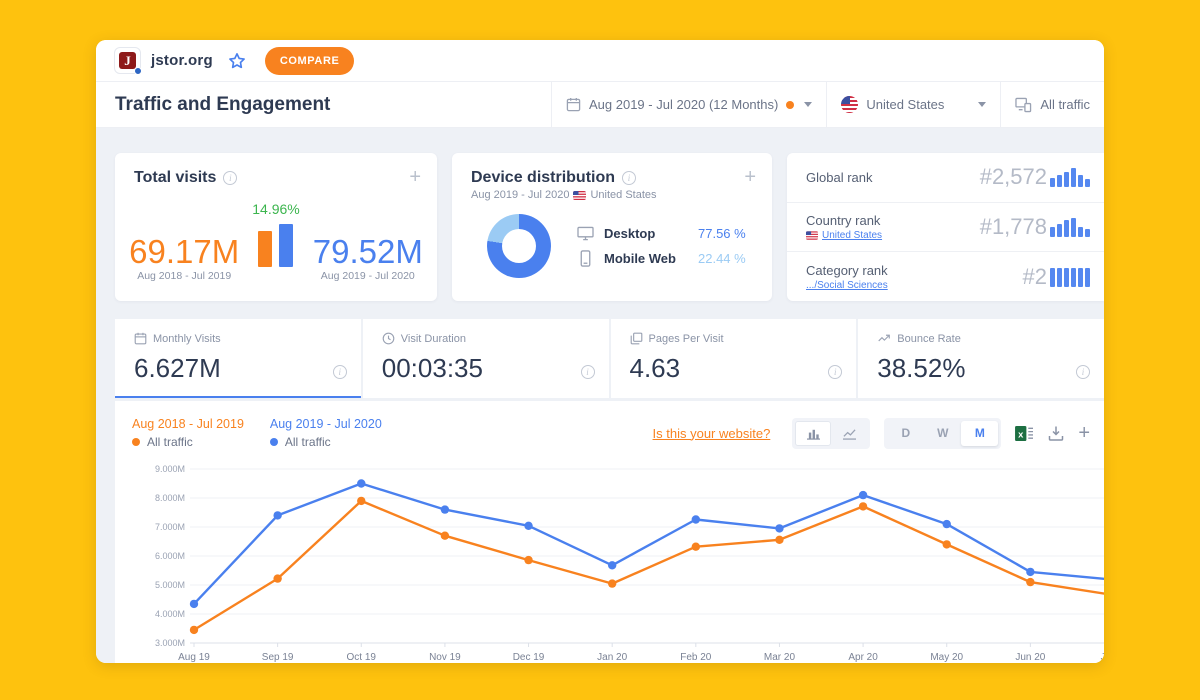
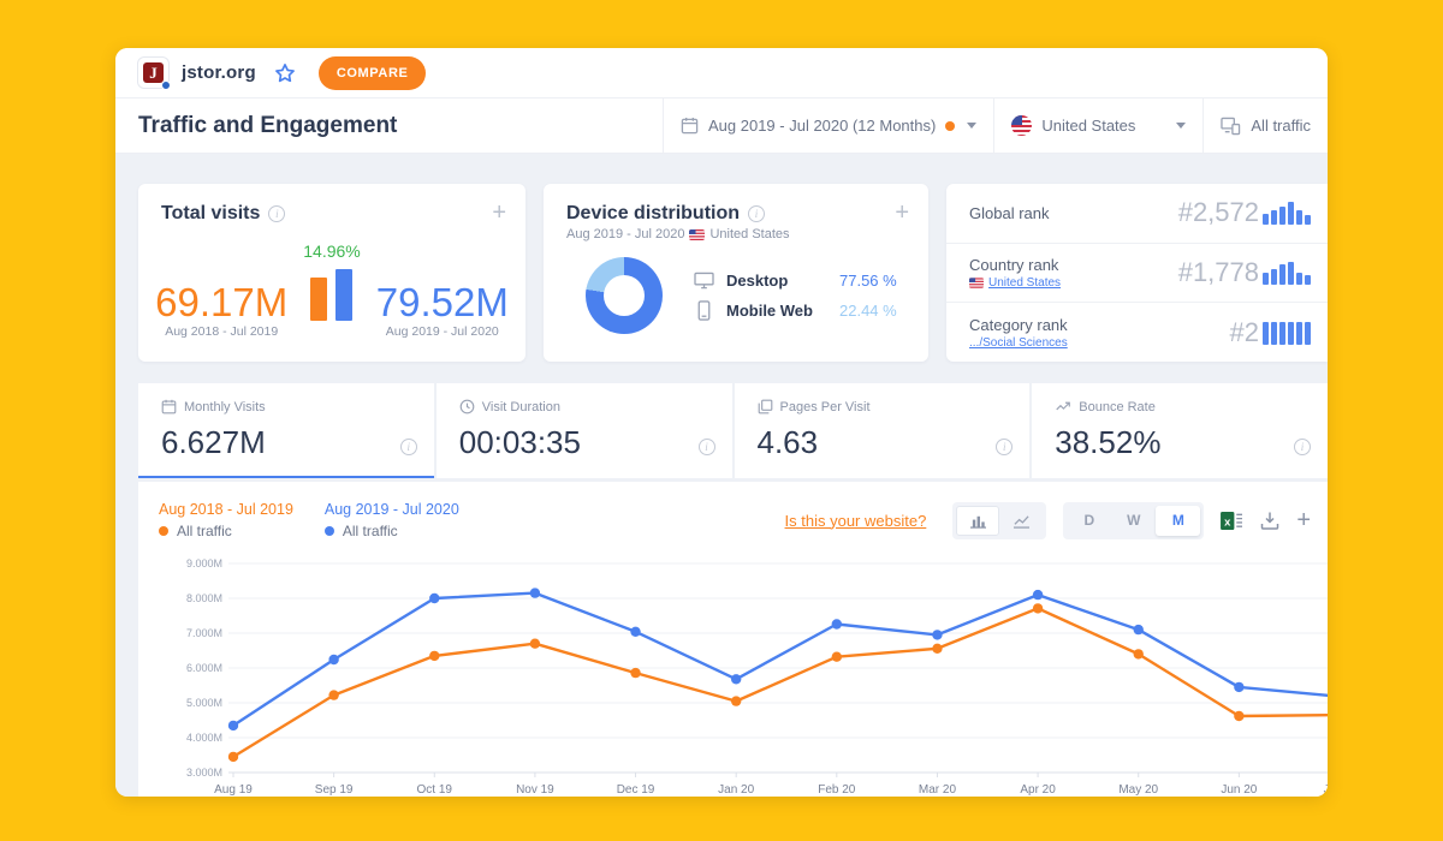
Aug 2019 - Jul 2020 All traffic/Sep 19: 7.4M -> 6.2M
Aug 2018 - Jul 2019 All traffic/Oct 19: 7.9M -> 6.3M
Aug 2019 - Jul 2020 All traffic/Oct 19: 8.5M -> 8.0M
Aug 2019 - Jul 2020 All traffic/Nov 19: 7.6M -> 8.2M
Aug 2018 - Jul 2019 All traffic/Jun 20: 5.1M -> 4.6M
